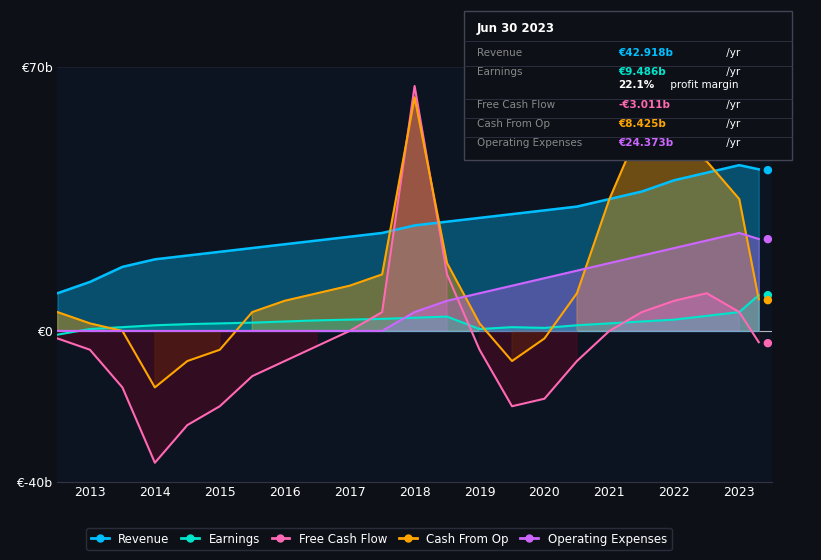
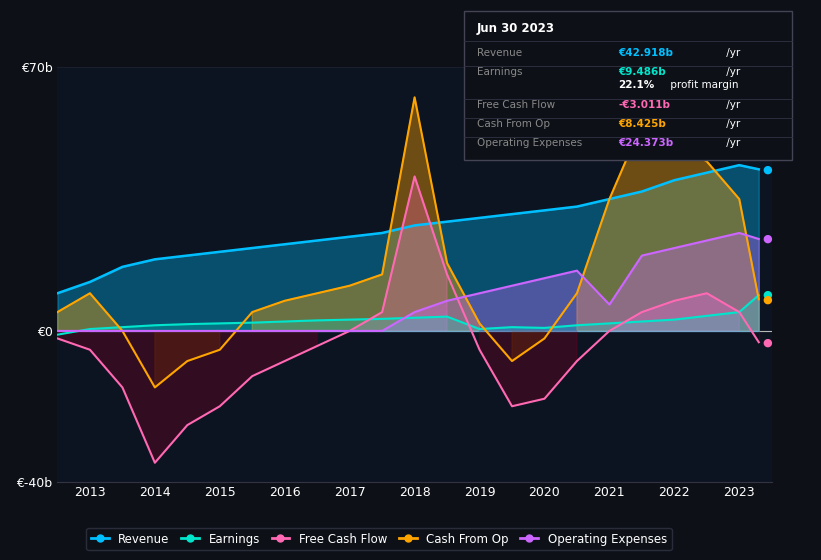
Cash From Op/2013: €2.0b -> €10.0b
Free Cash Flow/2018: €65b -> €41b
Operating Expenses/2021: €18.0b -> €7.0b
